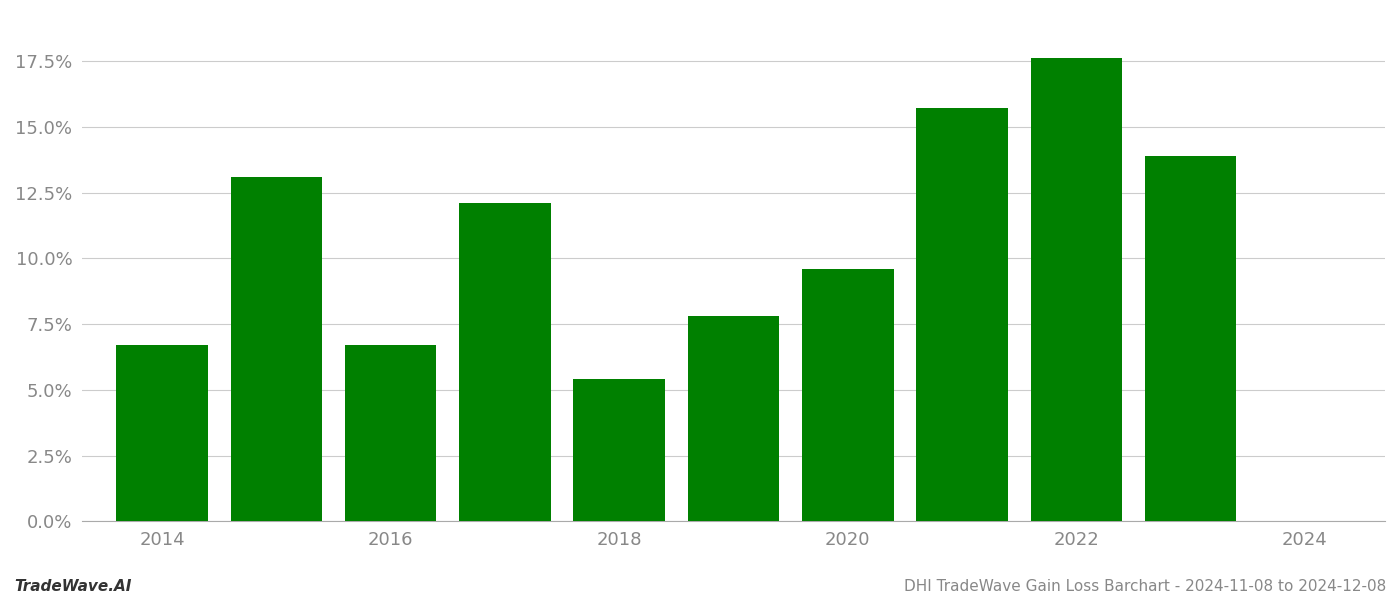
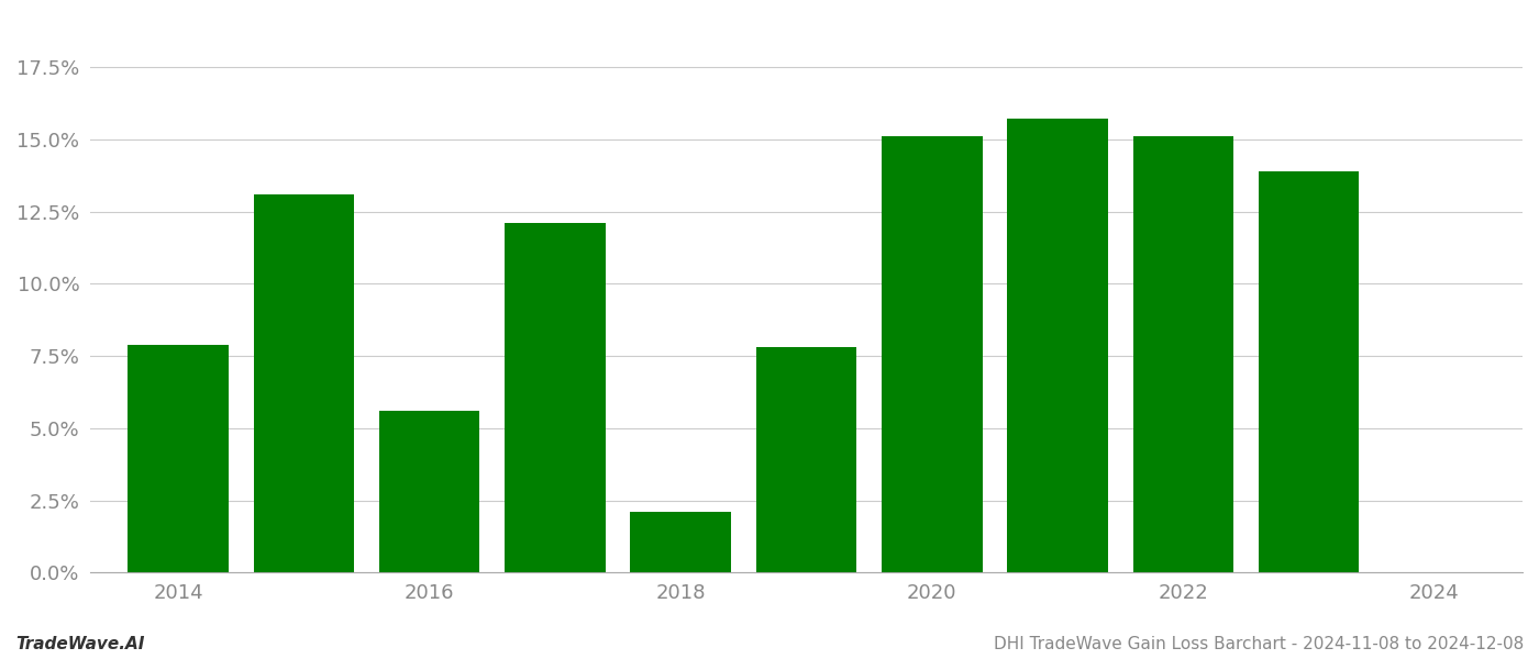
2014: 6.7% -> 7.9%
2016: 6.7% -> 5.6%
2018: 5.4% -> 2.1%
2020: 9.6% -> 15.1%
2022: 17.6% -> 15.1%
